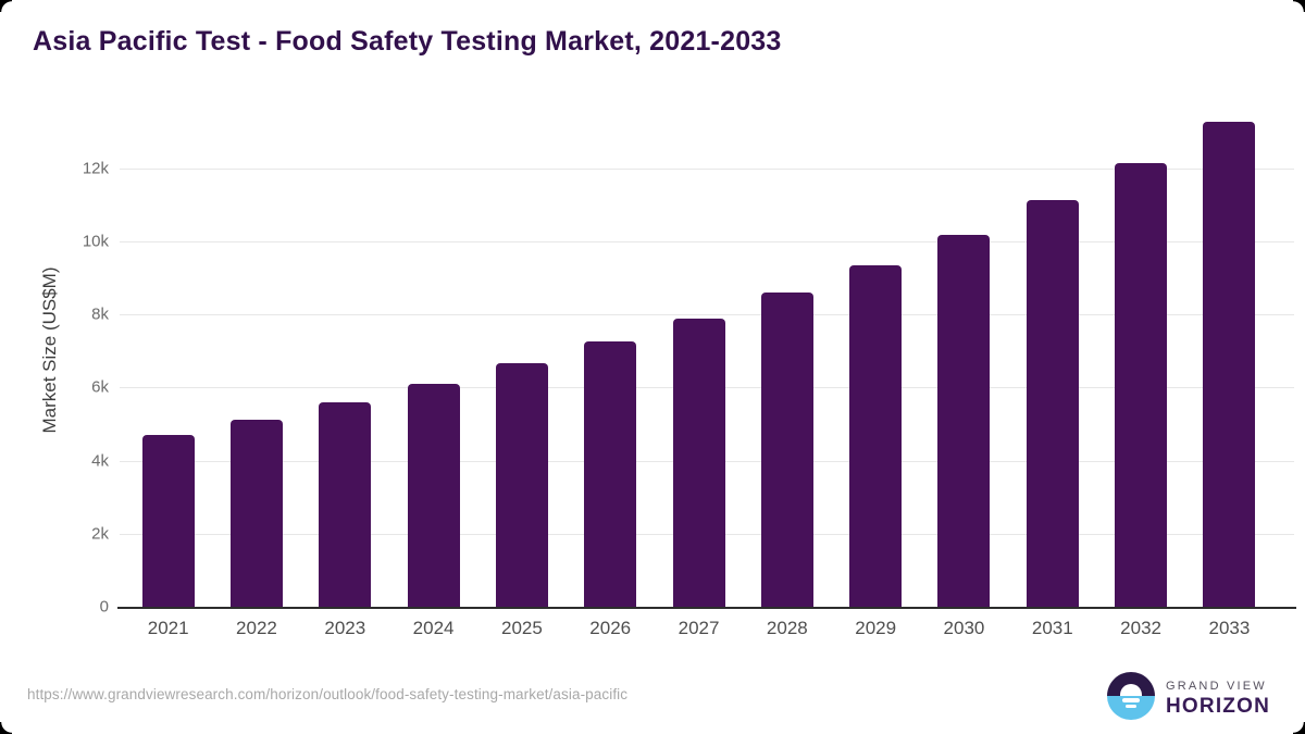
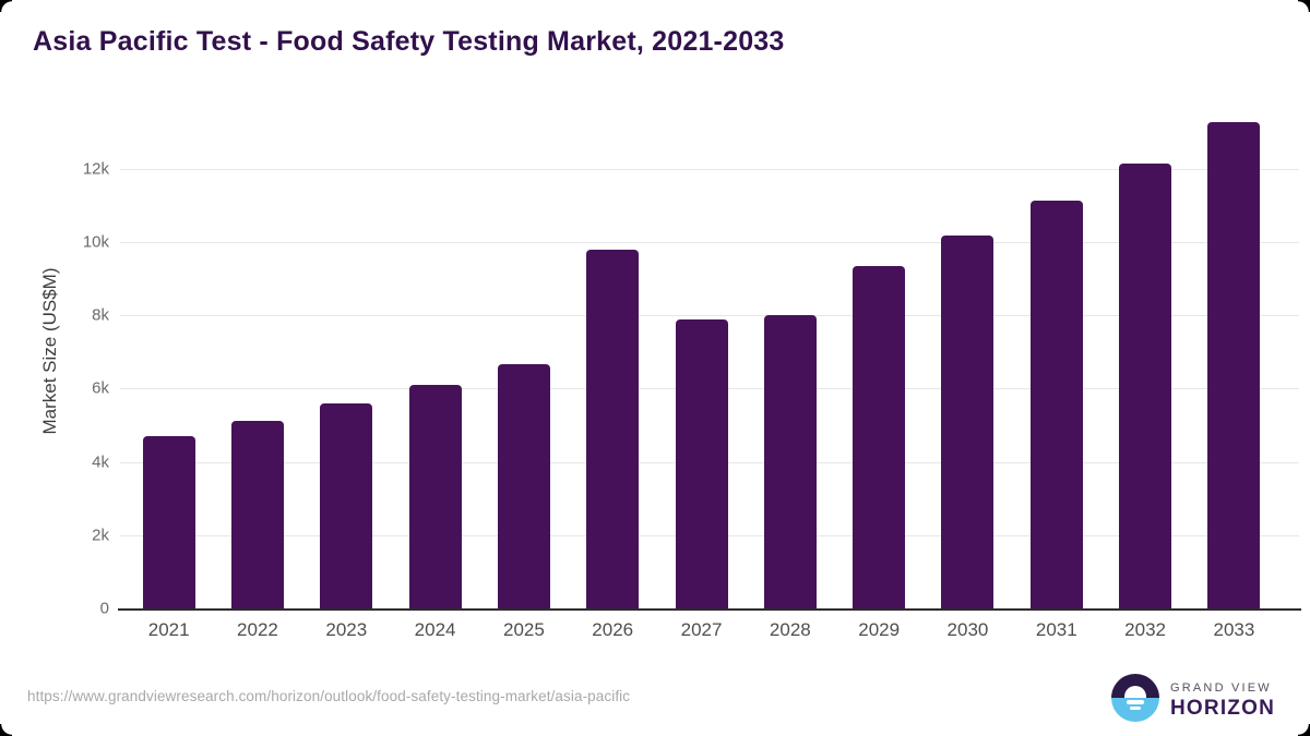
2026: 7.3k -> 9.8k
2028: 8.6k -> 8.0k
